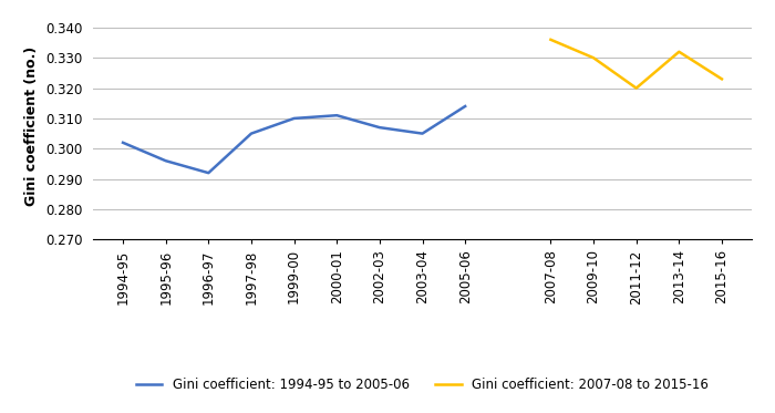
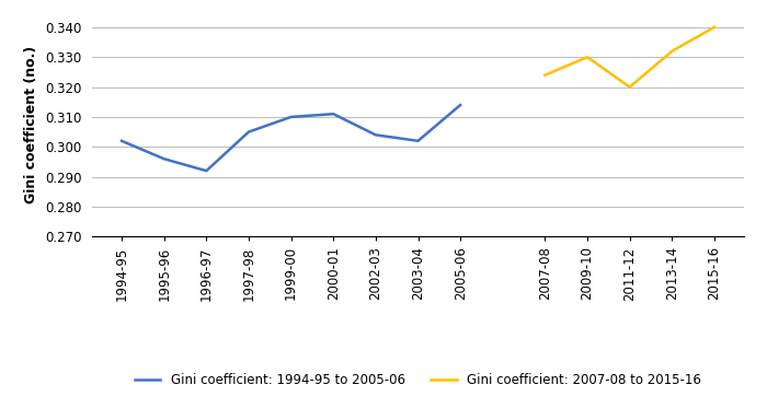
Gini coefficient: 1994-95 to 2005-06/2002-03: 0.307 -> 0.304
Gini coefficient: 1994-95 to 2005-06/2003-04: 0.305 -> 0.302
Gini coefficient: 2007-08 to 2015-16/2007-08: 0.336 -> 0.324
Gini coefficient: 2007-08 to 2015-16/2015-16: 0.323 -> 0.340
